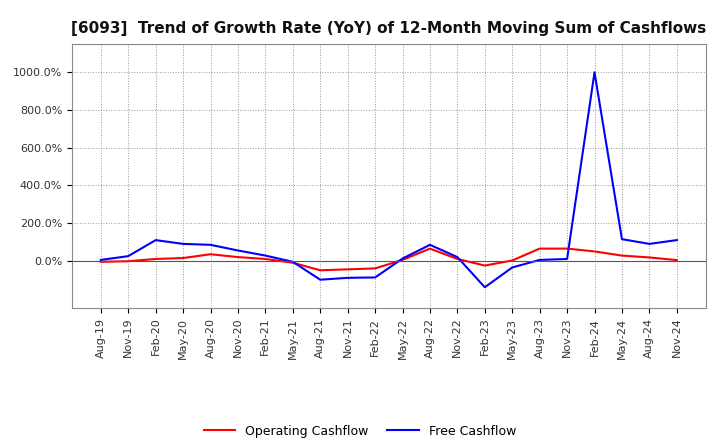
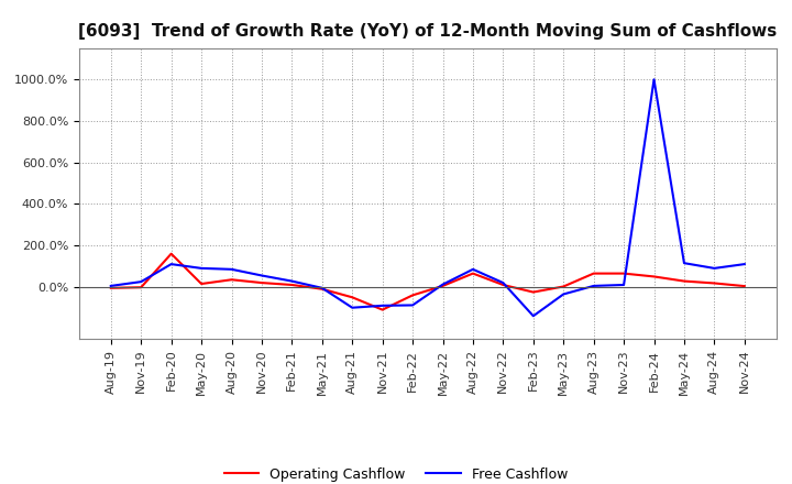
Operating Cashflow/Feb-20: 10% -> 160%
Operating Cashflow/Nov-21: -50% -> -110%
